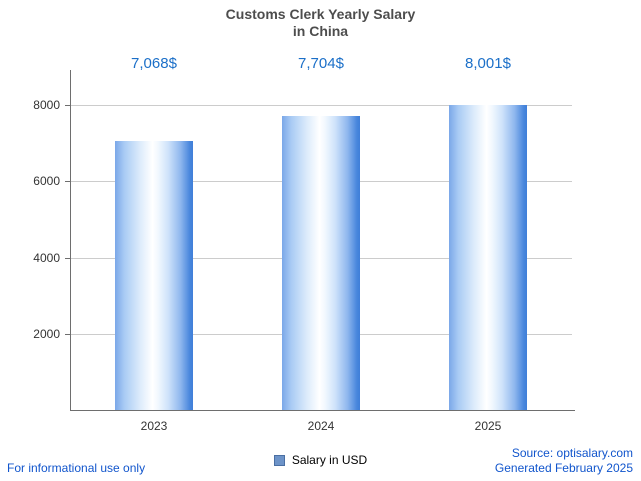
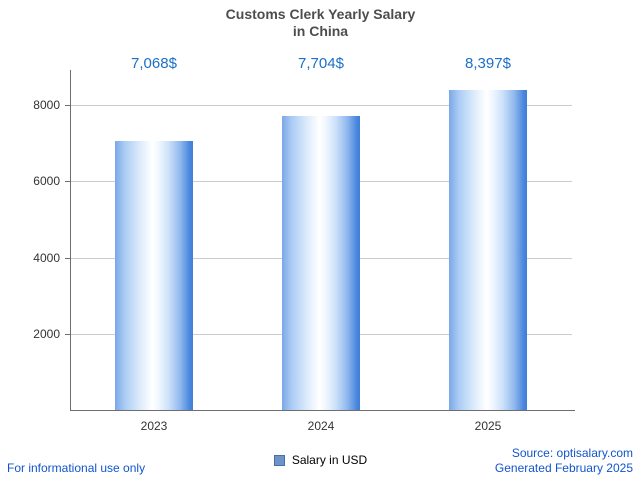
2025: 8,001 -> 8,397
